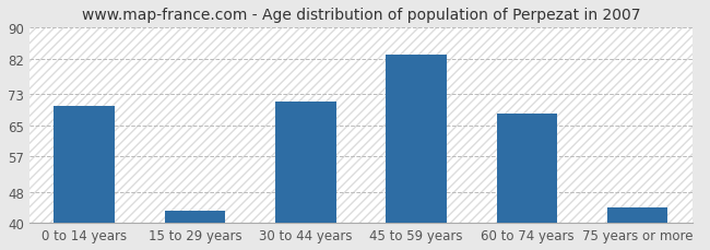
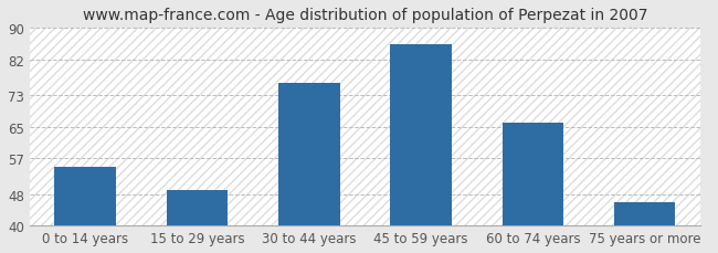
0 to 14 years: 70 -> 55
15 to 29 years: 43 -> 49
30 to 44 years: 71 -> 76
45 to 59 years: 83 -> 86
60 to 74 years: 68 -> 66
75 years or more: 44 -> 46
